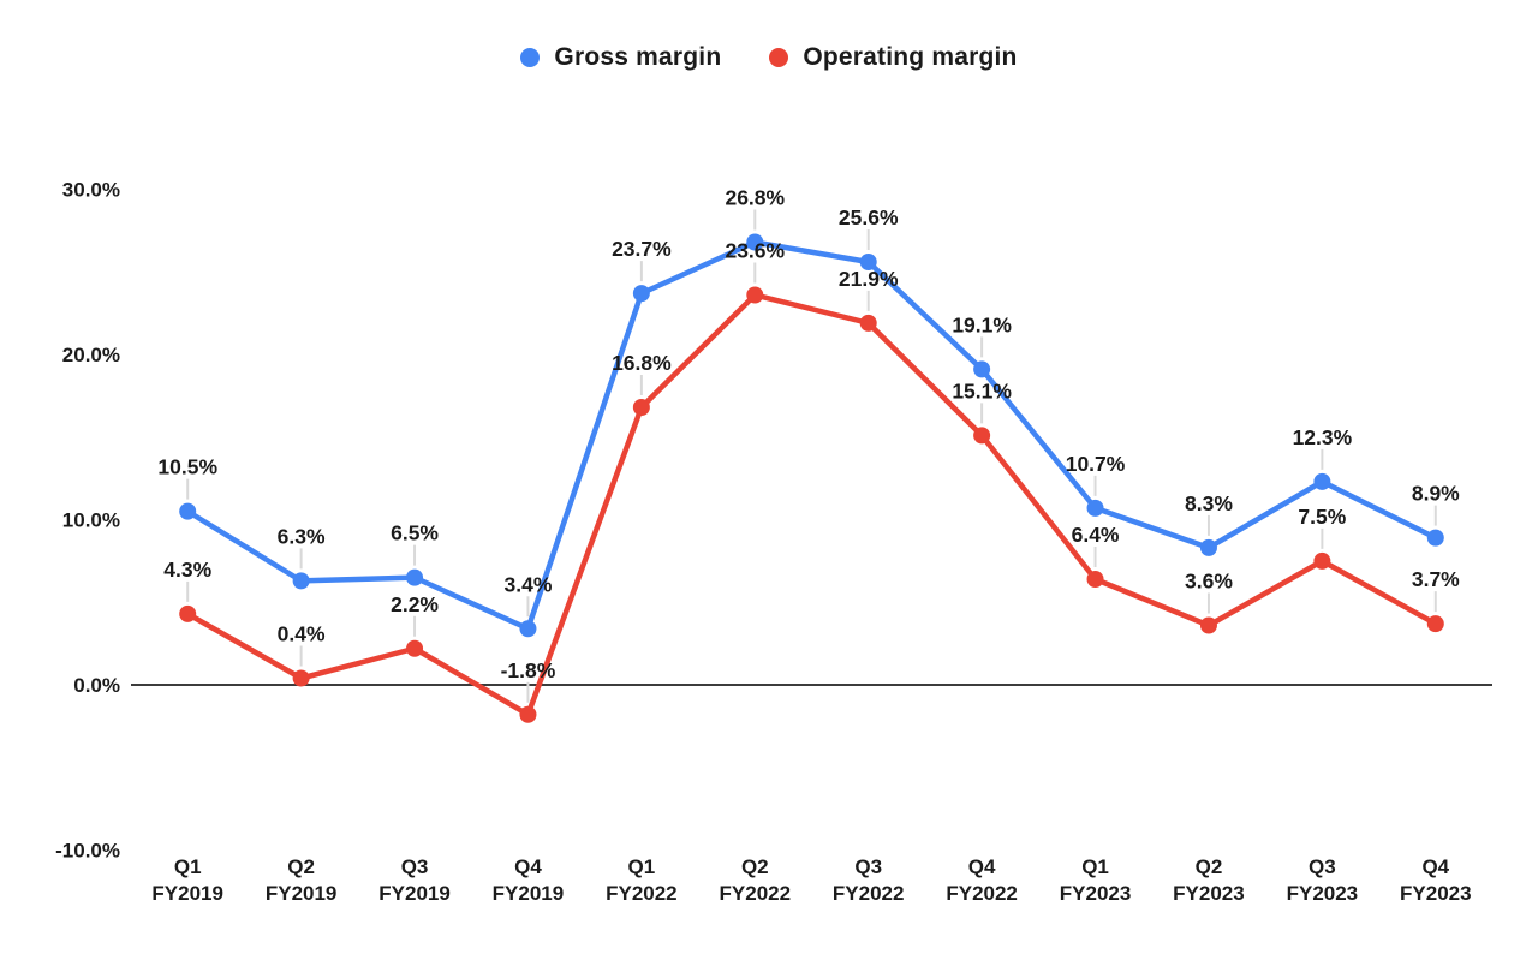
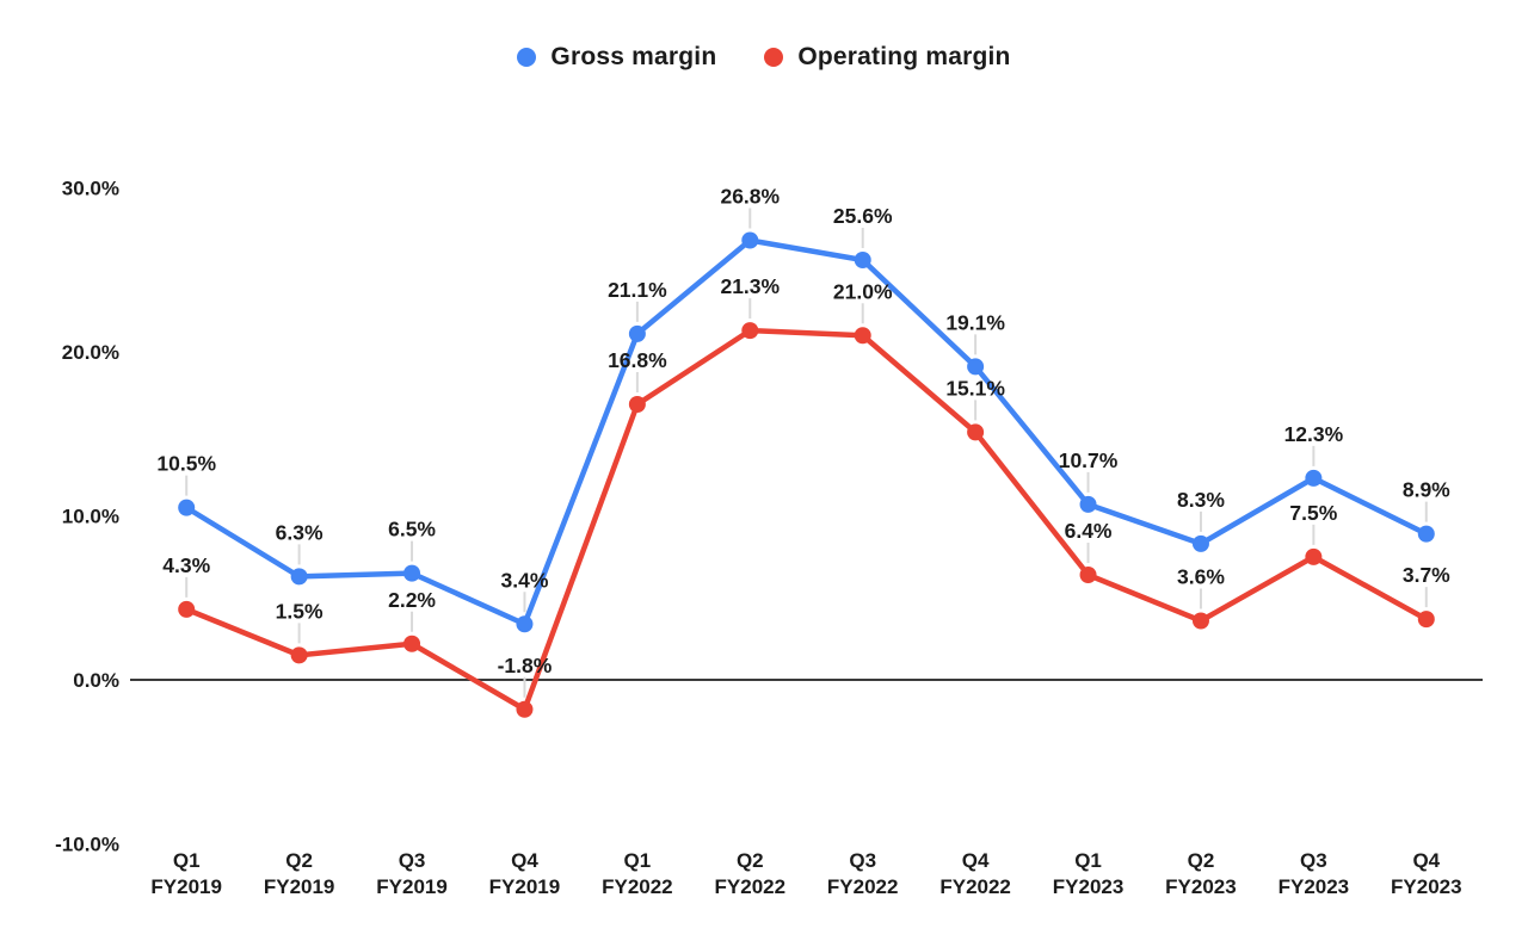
Operating margin/Q2 FY2019: 0.4% -> 1.5%
Gross margin/Q1 FY2022: 23.7% -> 21.1%
Operating margin/Q2 FY2022: 23.6% -> 21.3%
Operating margin/Q3 FY2022: 21.9% -> 21.0%
